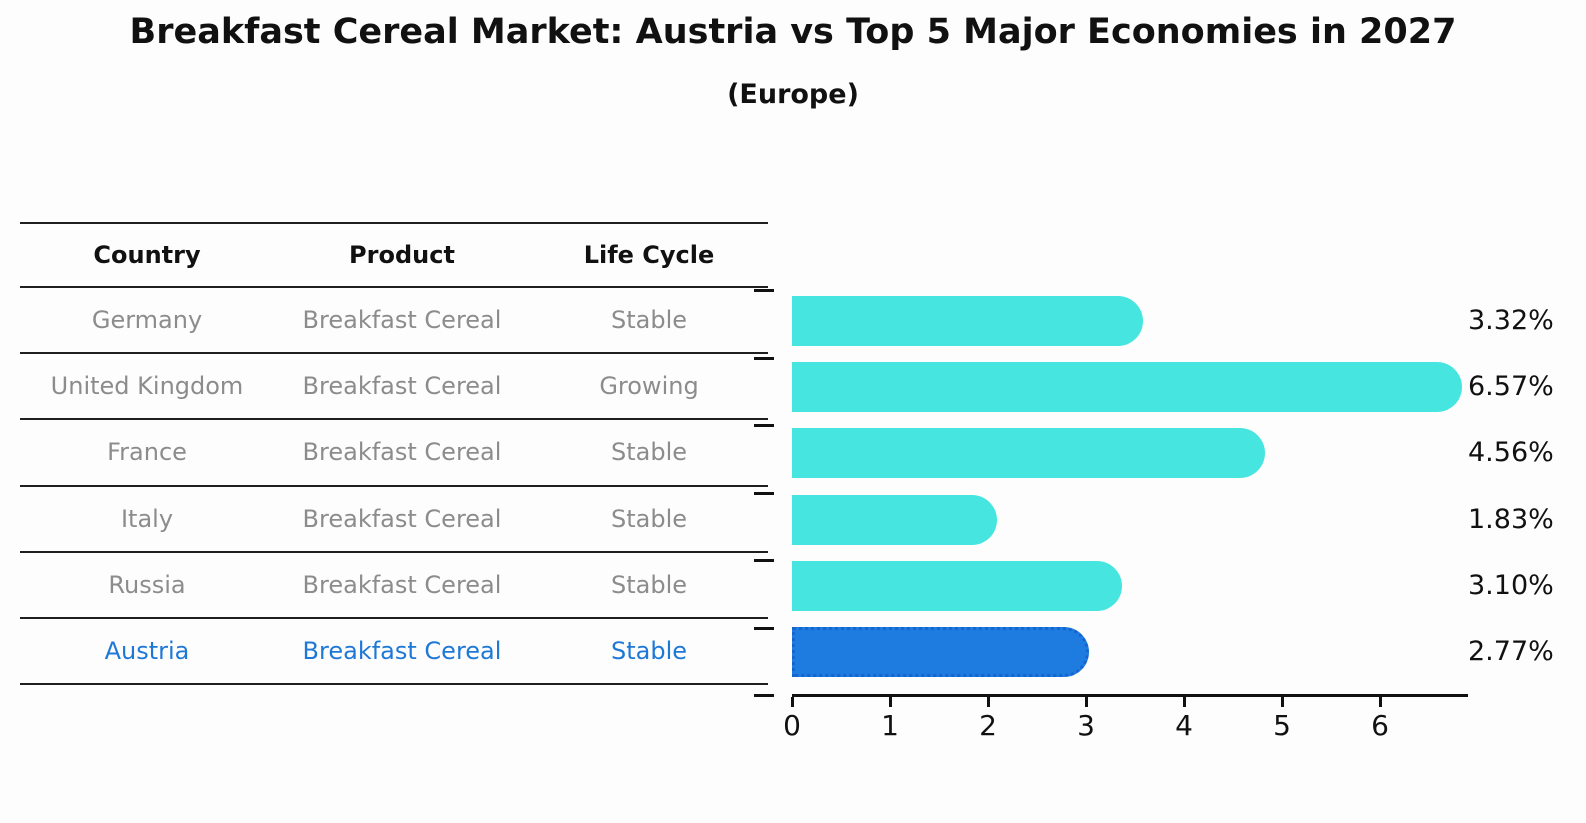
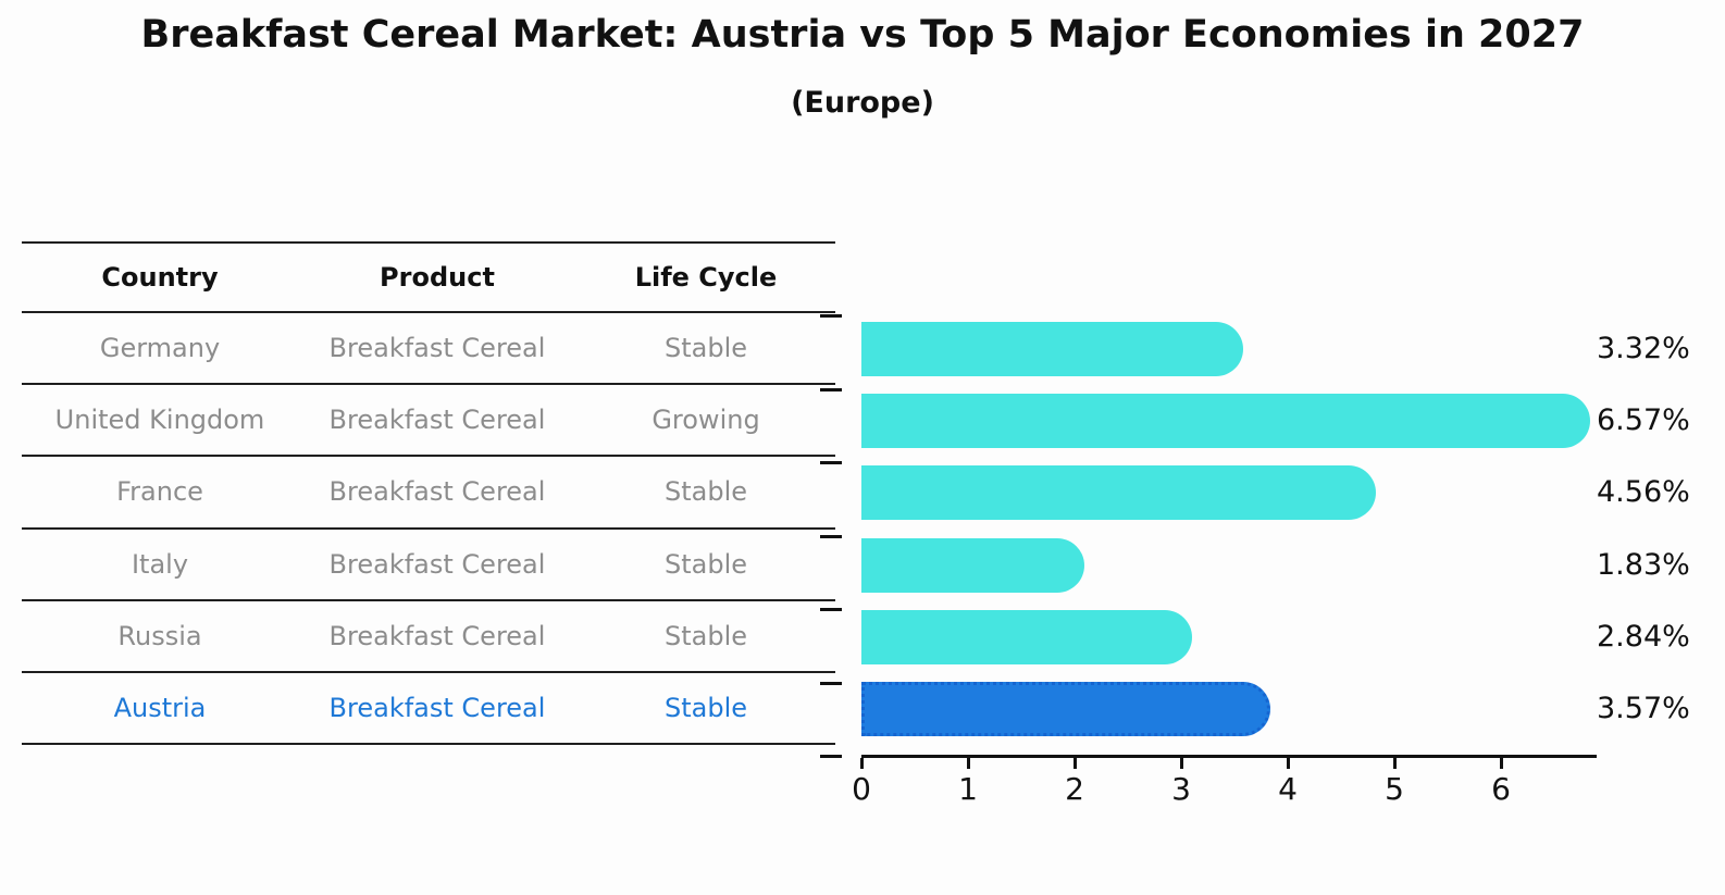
Russia: 3.10% -> 2.84%
Austria: 2.77% -> 3.57%
